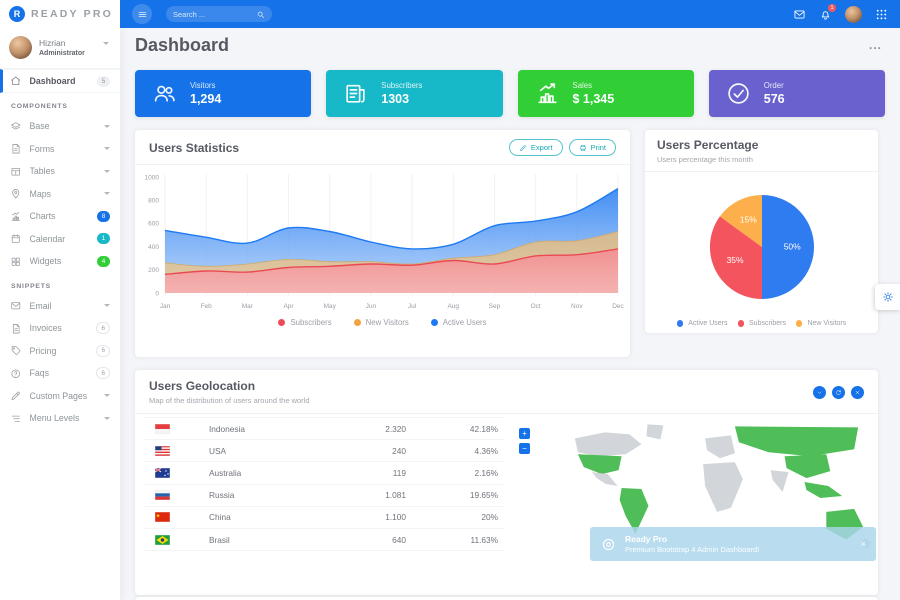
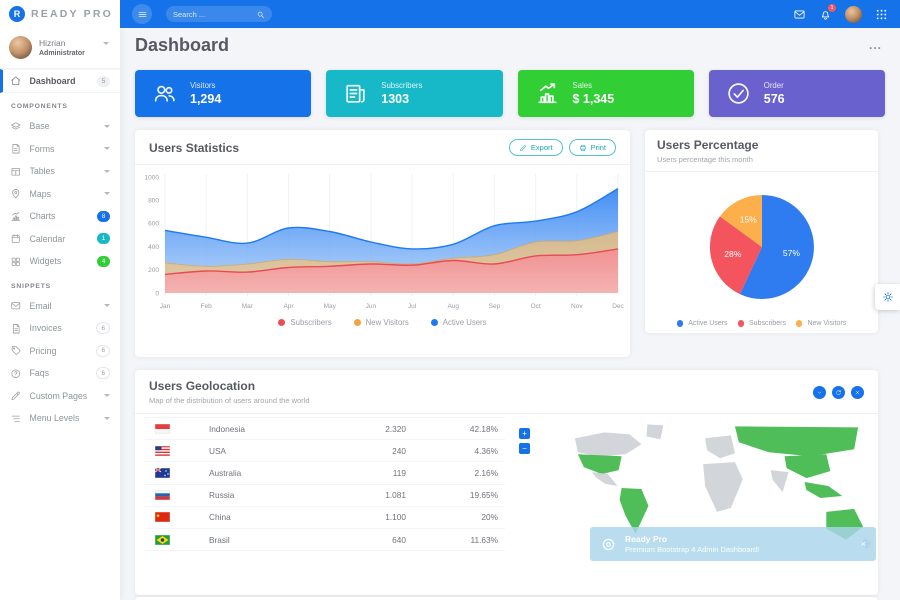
Users Percentage/Active Users: 50% -> 57%
Users Percentage/Subscribers: 35% -> 28%
